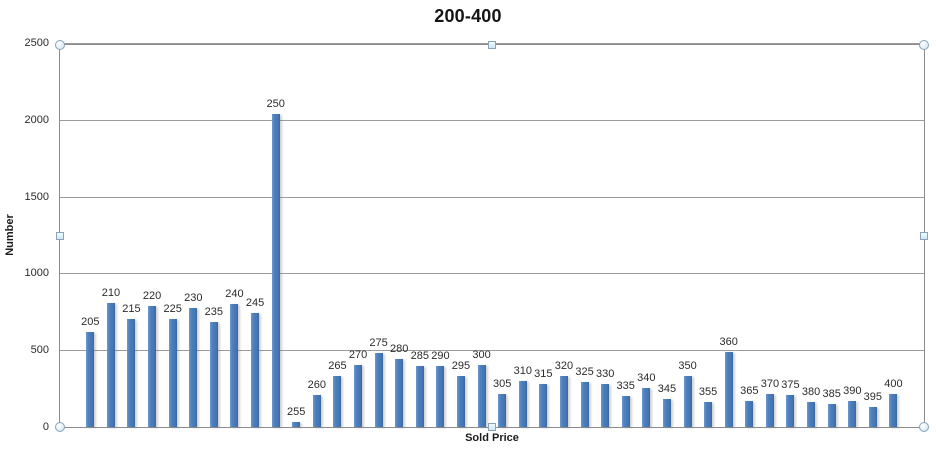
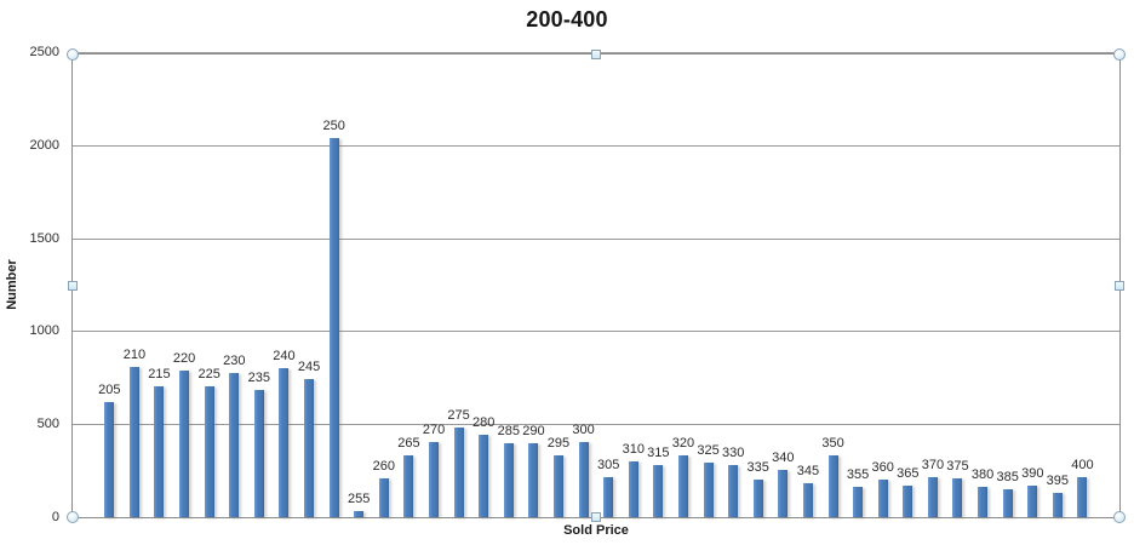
360: 490 -> 200
